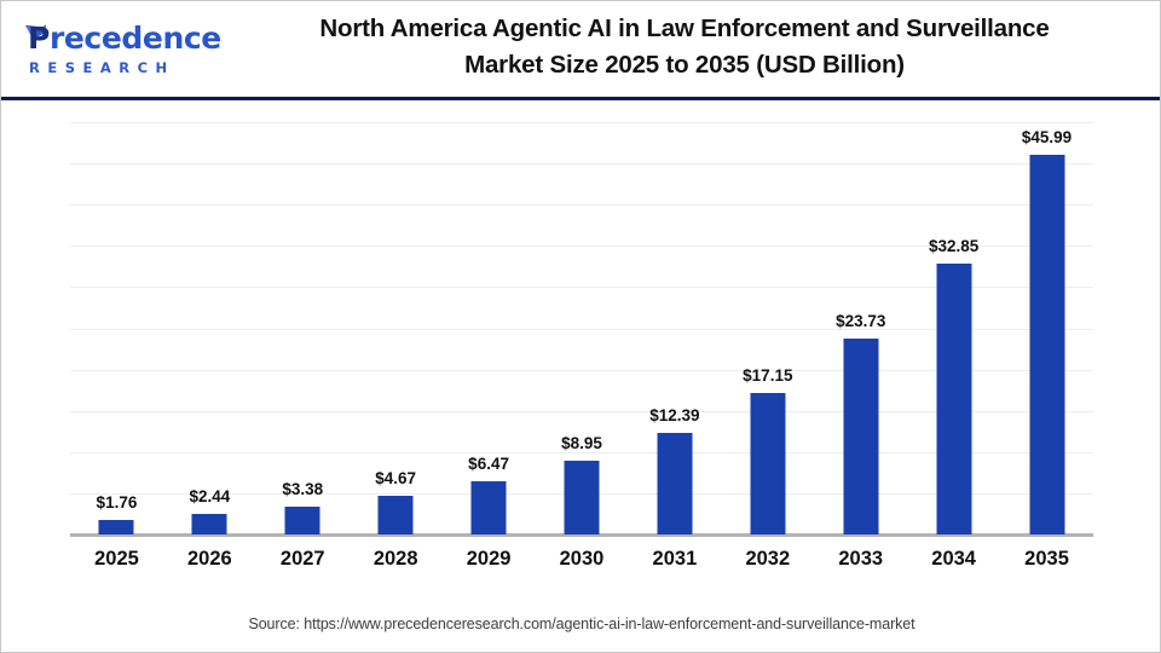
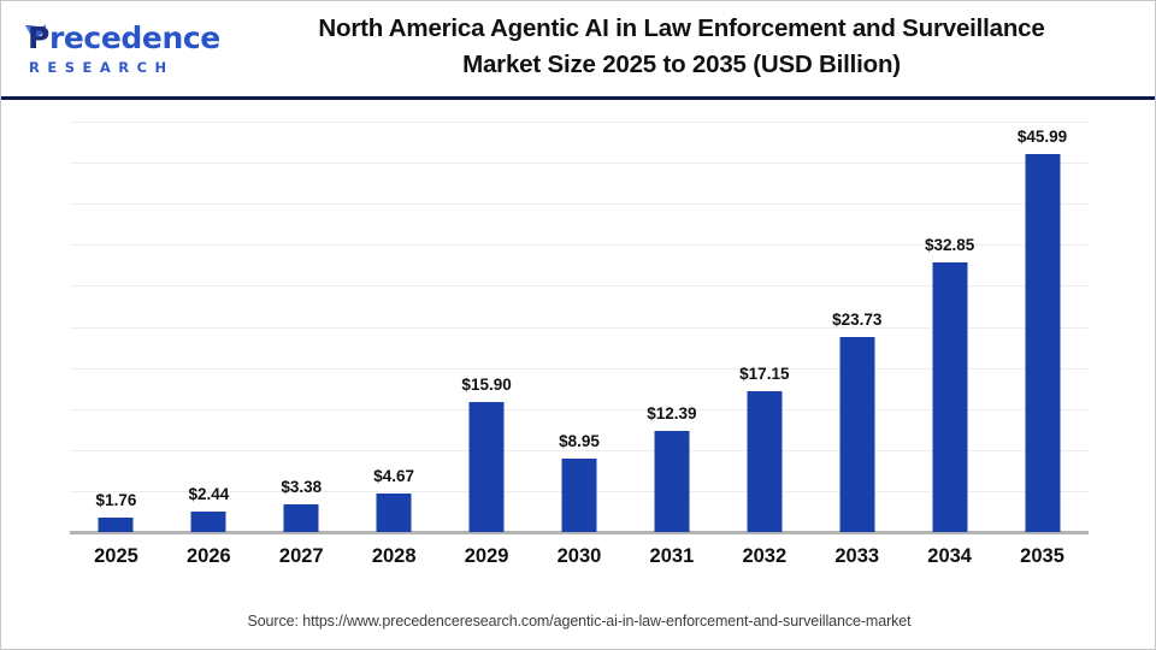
2029: $6.47 -> $15.90
